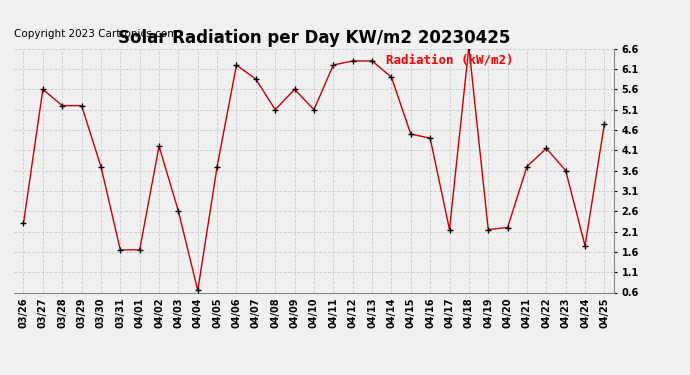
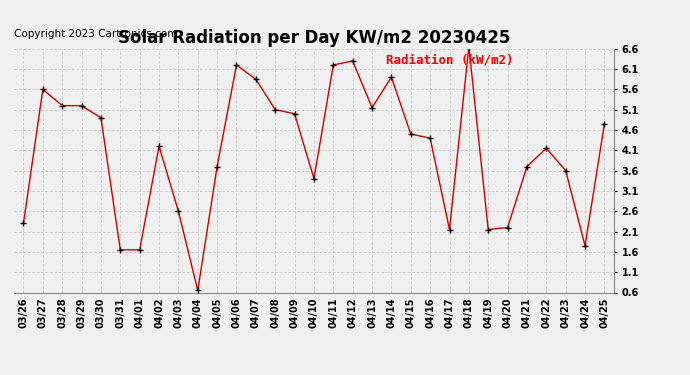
03/30: 3.70 -> 4.90
04/09: 5.60 -> 5.00
04/10: 5.10 -> 3.40
04/13: 6.30 -> 5.15
